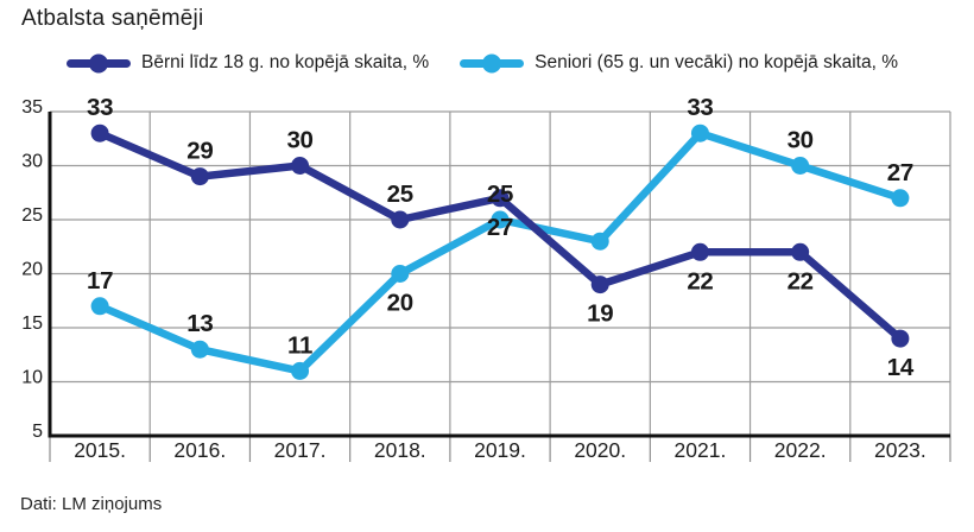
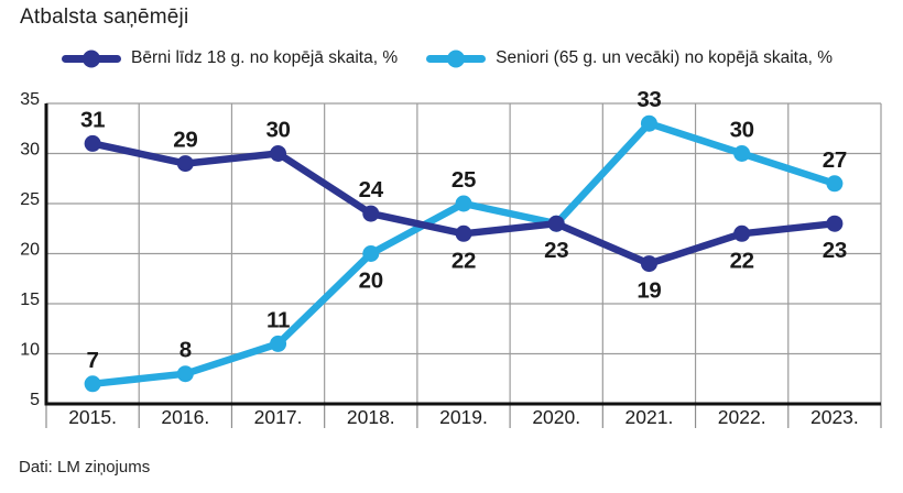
Seniori (65 g. un vecāki) no kopējā skaita, %/2015.: 17 -> 7
Bērni līdz 18 g. no kopējā skaita, %/2015.: 33 -> 31
Seniori (65 g. un vecāki) no kopējā skaita, %/2016.: 13 -> 8
Bērni līdz 18 g. no kopējā skaita, %/2018.: 25 -> 24
Bērni līdz 18 g. no kopējā skaita, %/2019.: 27 -> 22
Bērni līdz 18 g. no kopējā skaita, %/2020.: 19 -> 23
Bērni līdz 18 g. no kopējā skaita, %/2021.: 22 -> 19
Bērni līdz 18 g. no kopējā skaita, %/2023.: 14 -> 23
